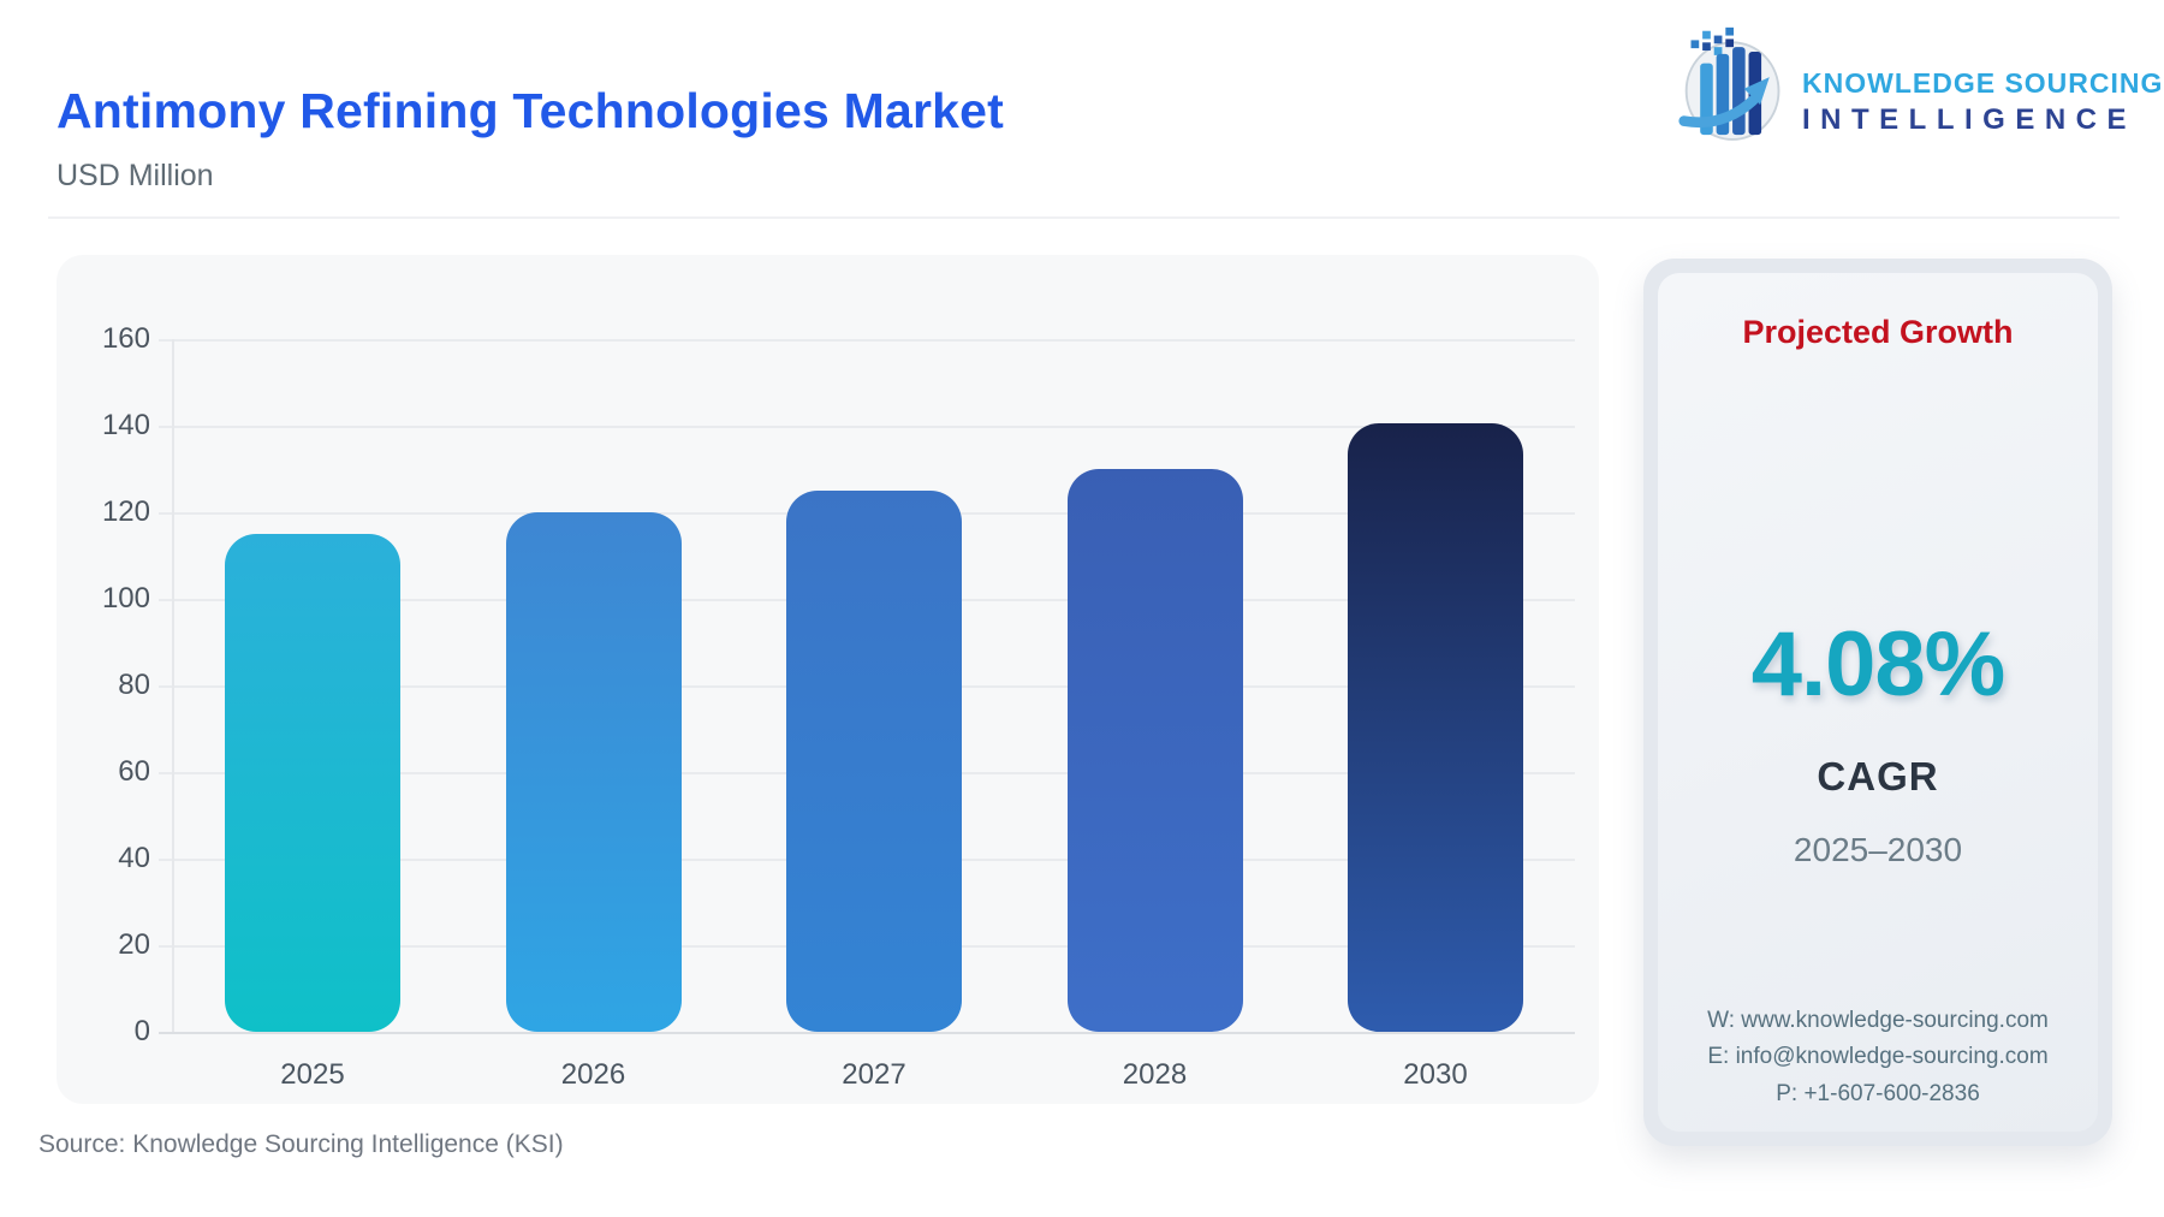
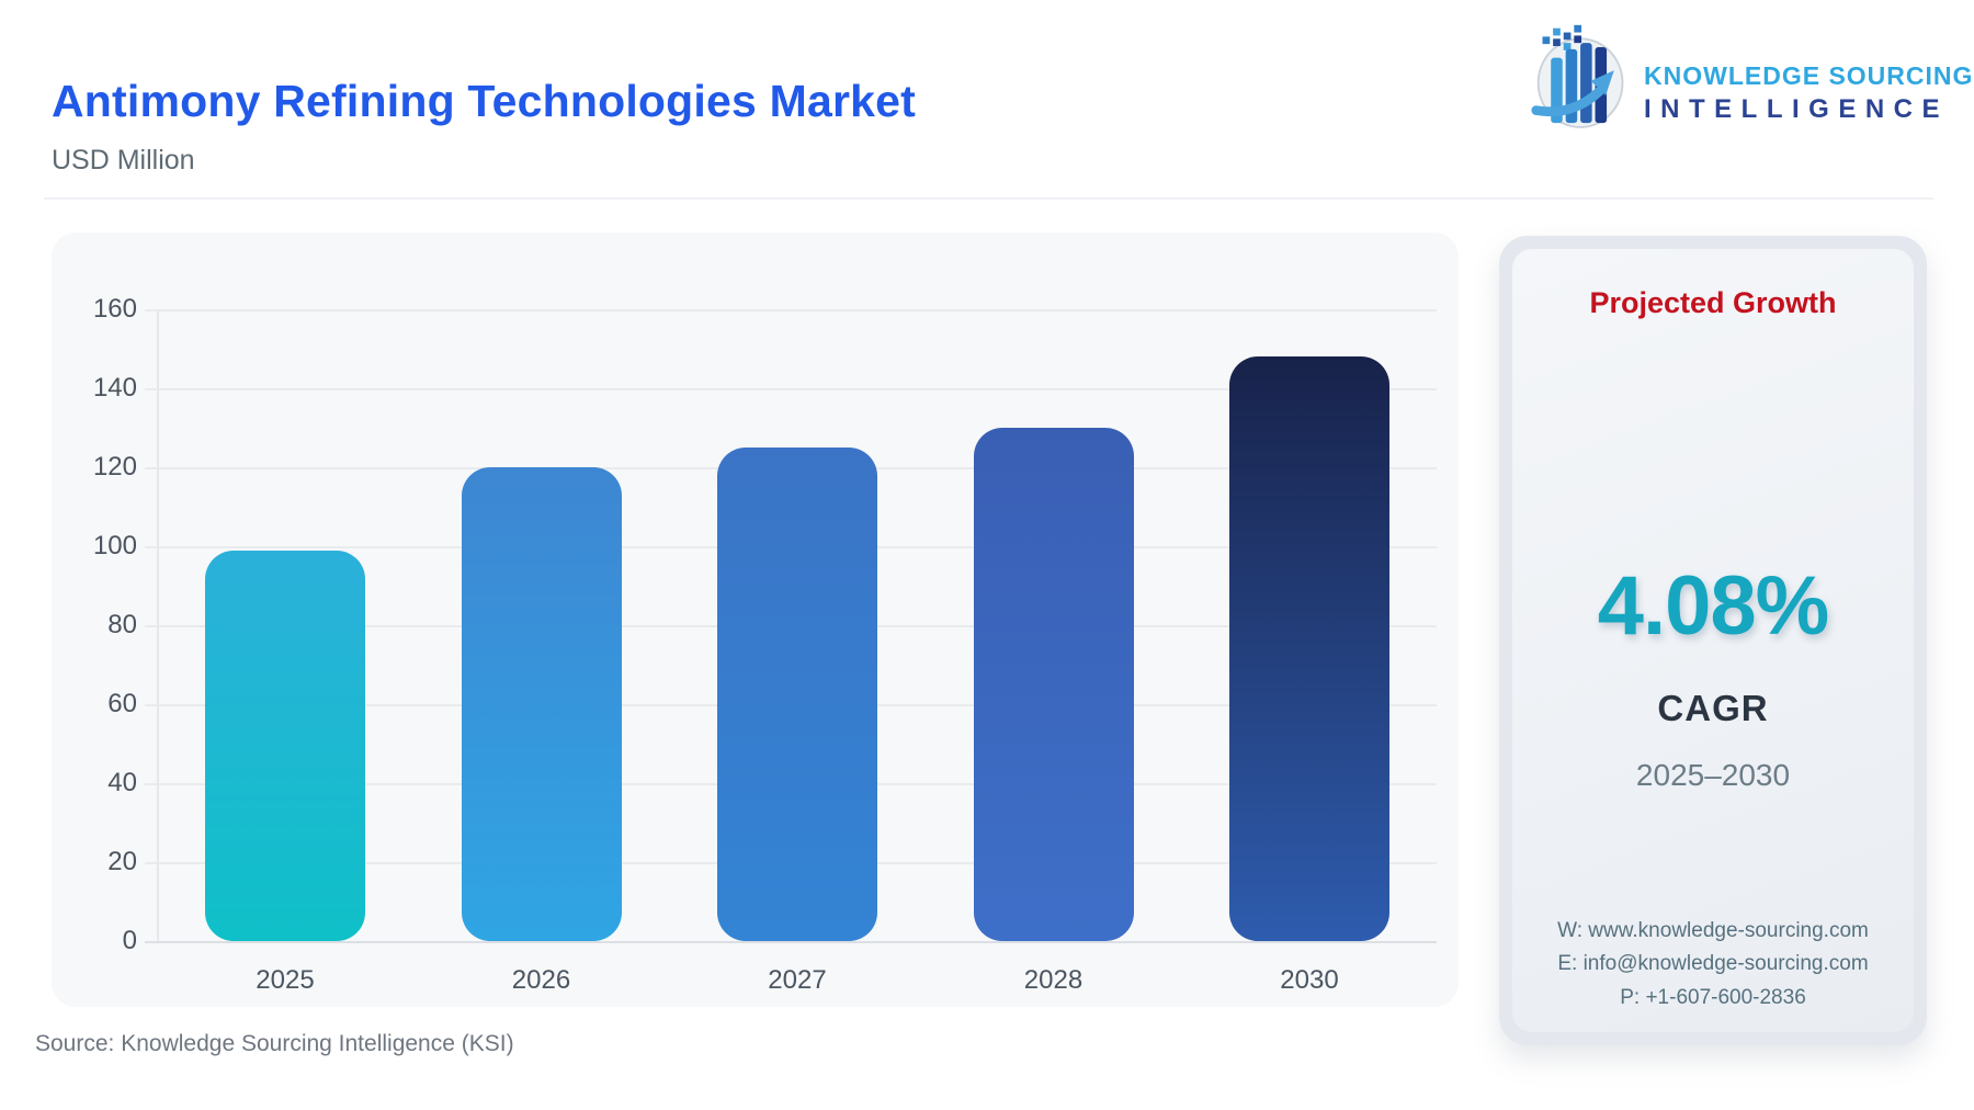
2025: 115 -> 99
2030: 140 -> 148
